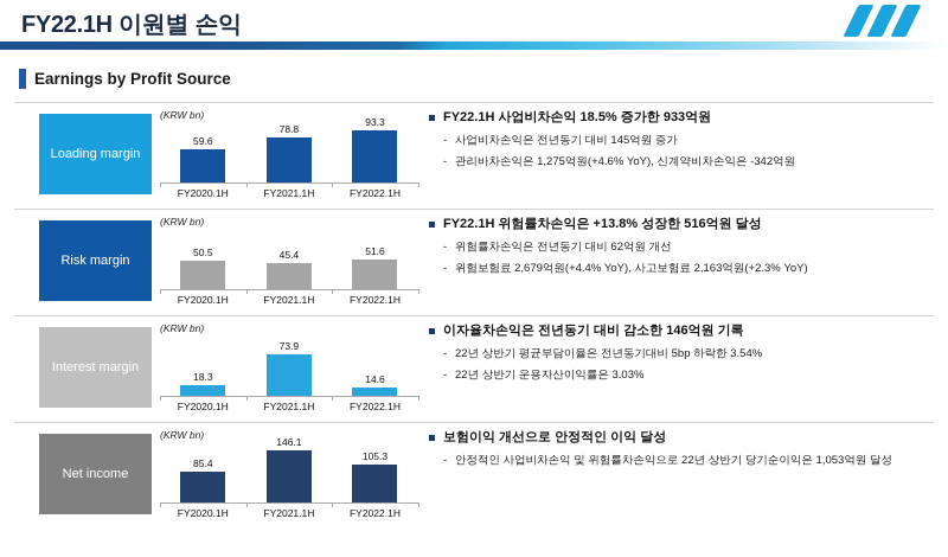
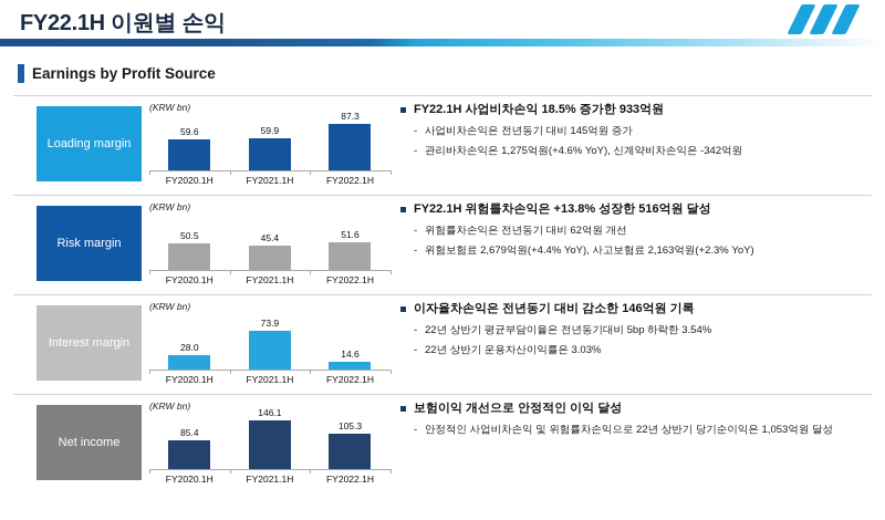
Loading margin/FY2021.1H: 78.8 -> 59.9
Loading margin/FY2022.1H: 93.3 -> 87.3
Interest margin/FY2020.1H: 18.3 -> 28.0
